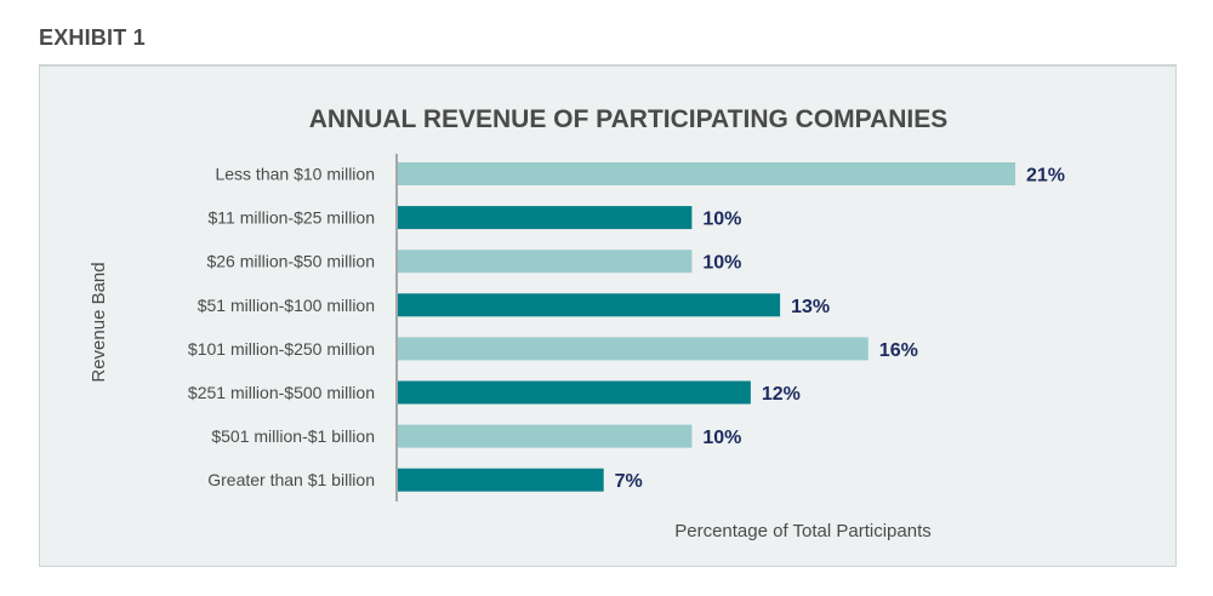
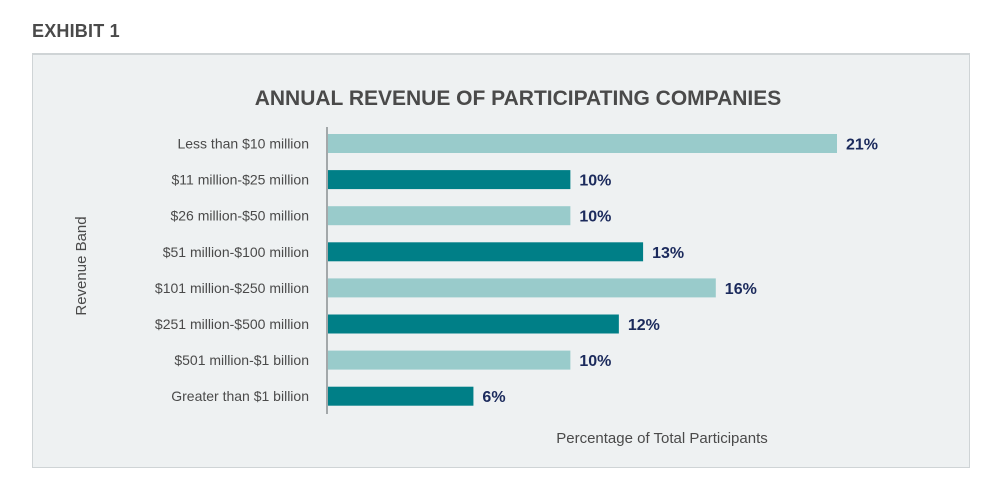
Greater than $1 billion: 7% -> 6%
